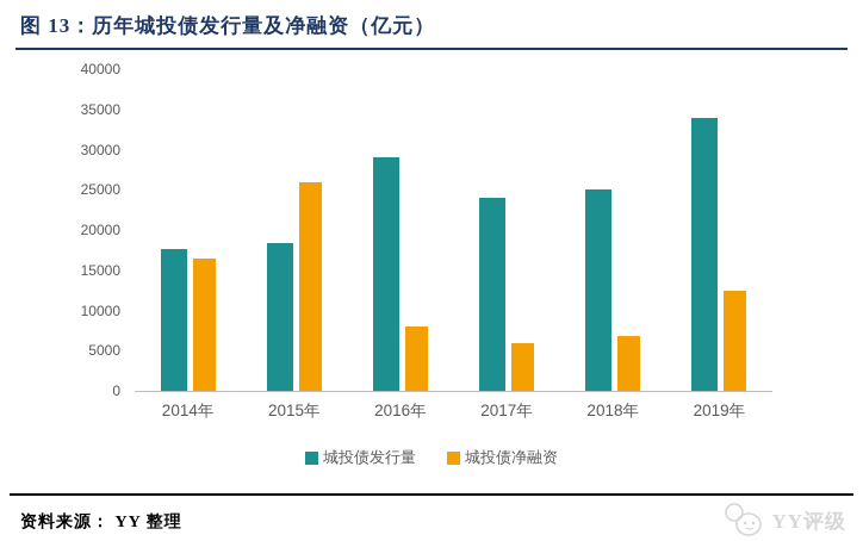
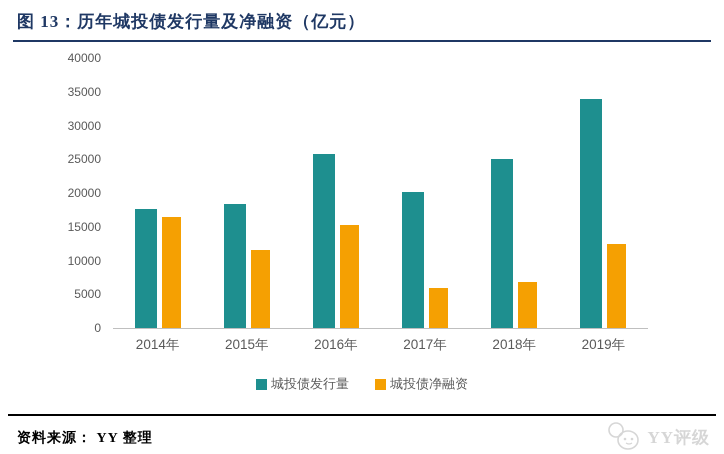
城投债净融资/2015年: 26000 -> 12000
城投债发行量/2016年: 29000 -> 26000
城投债净融资/2016年: 8000 -> 15000
城投债发行量/2017年: 24000 -> 20000
